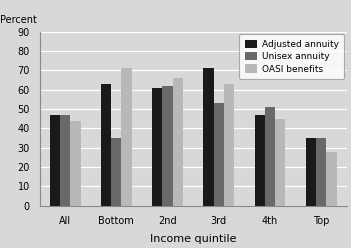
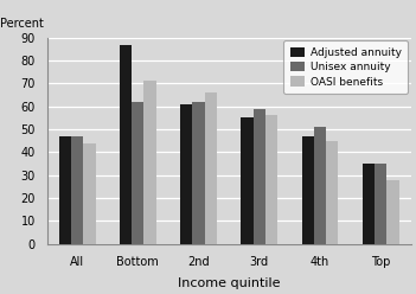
Adjusted annuity/Bottom: 63 -> 87
Unisex annuity/Bottom: 35 -> 62
Adjusted annuity/3rd: 71 -> 55
Unisex annuity/3rd: 53 -> 59
OASI benefits/3rd: 63 -> 56
